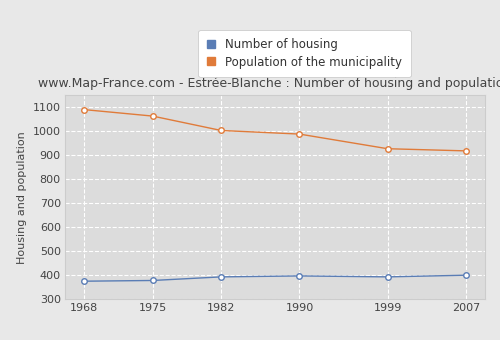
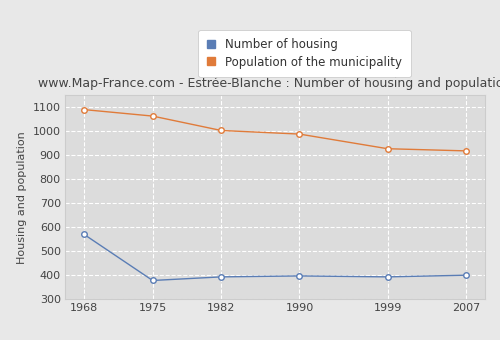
Number of housing/1968: 375 -> 570
